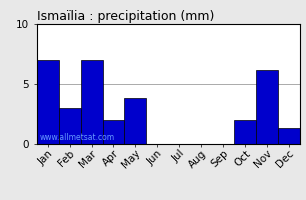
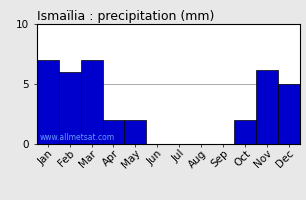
Feb: 3.0 -> 6.0
May: 3.8 -> 2.0
Dec: 1.3 -> 5.0
